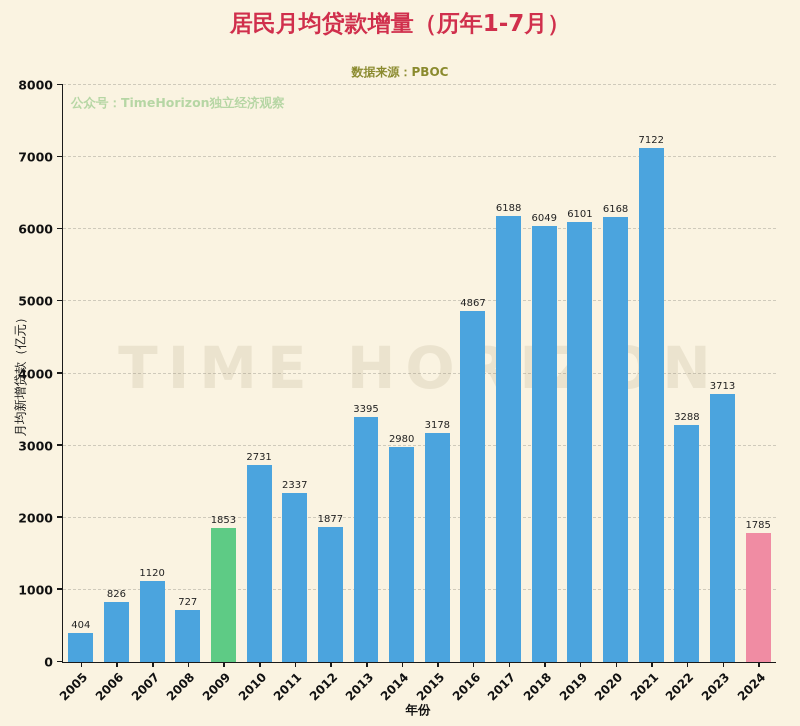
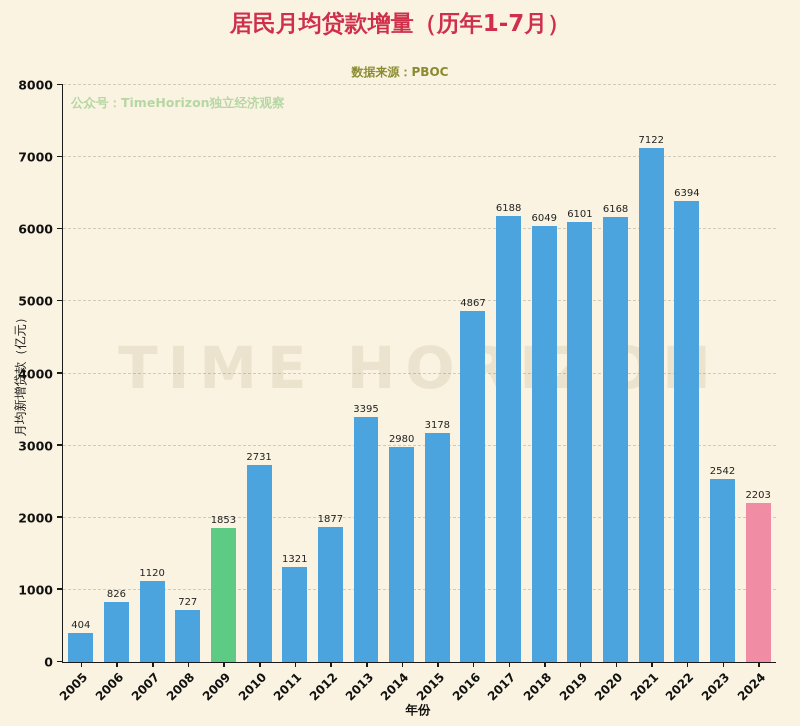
2011: 2337 -> 1321
2022: 3288 -> 6394
2023: 3713 -> 2542
2024: 1785 -> 2203
